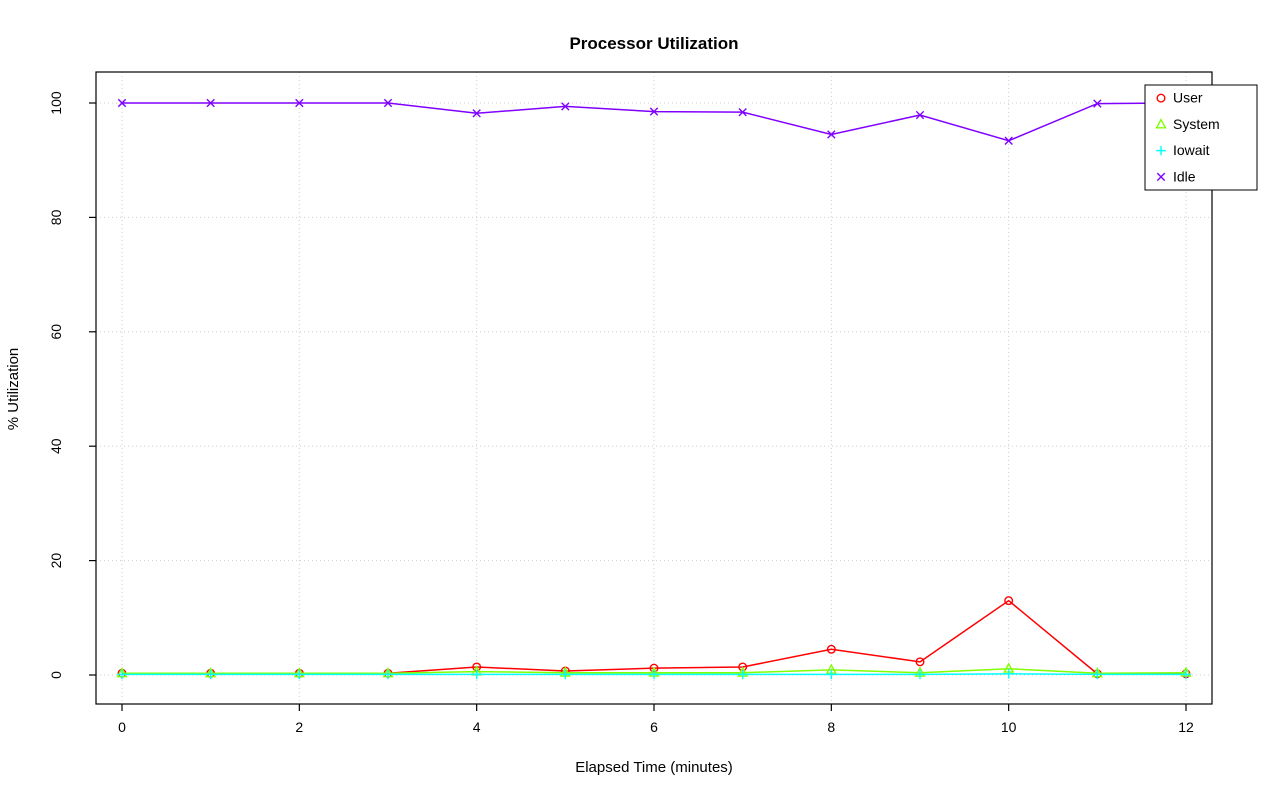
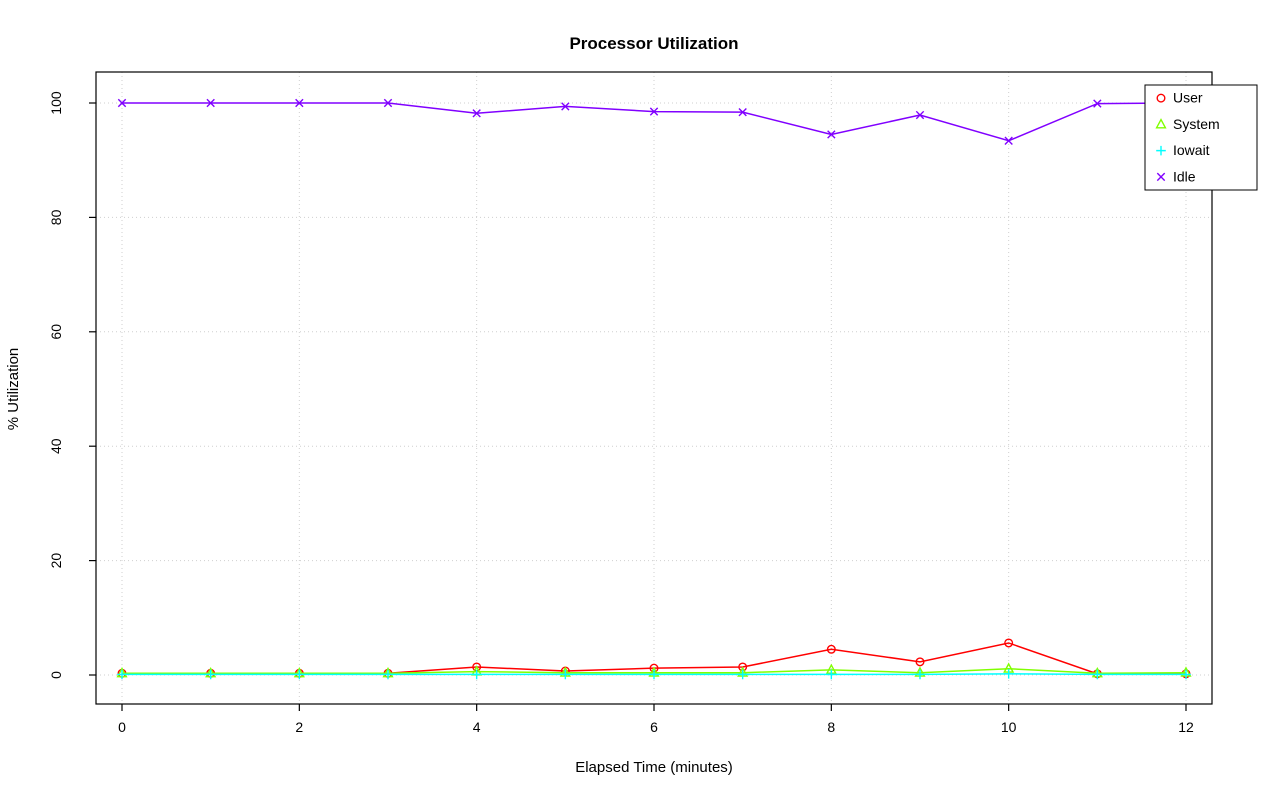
User/10: 13 -> 6
